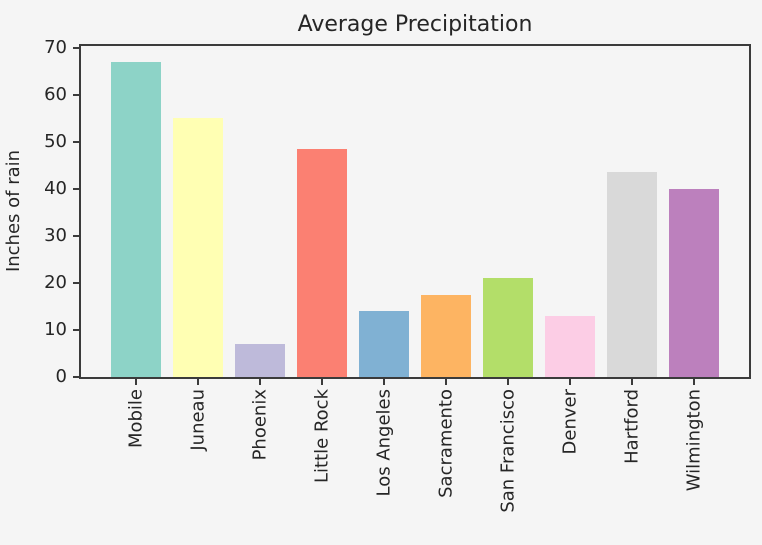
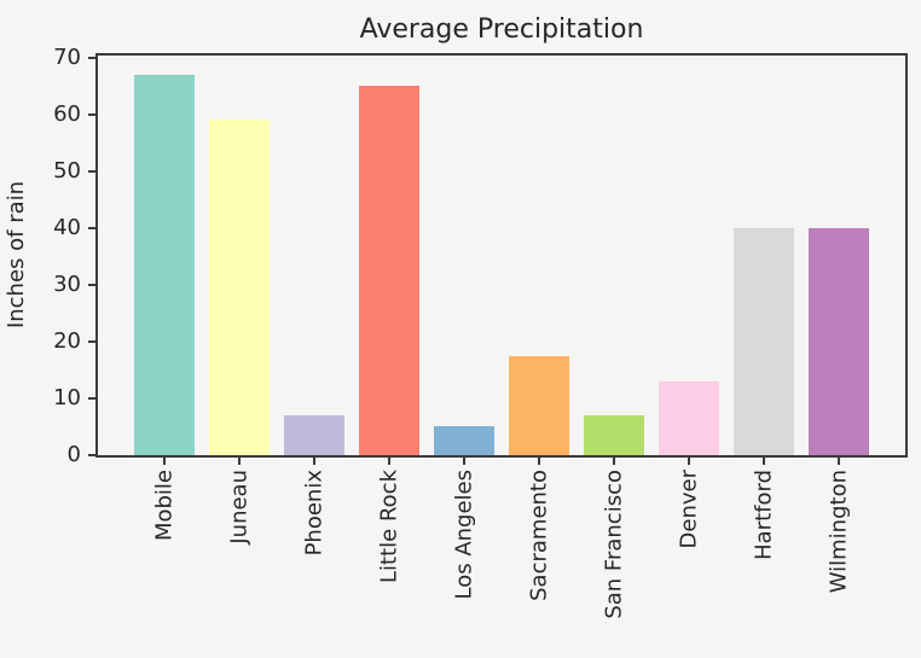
Juneau: 55 -> 59
Little Rock: 48 -> 65
Los Angeles: 14 -> 5
San Francisco: 21 -> 7
Hartford: 44 -> 40
